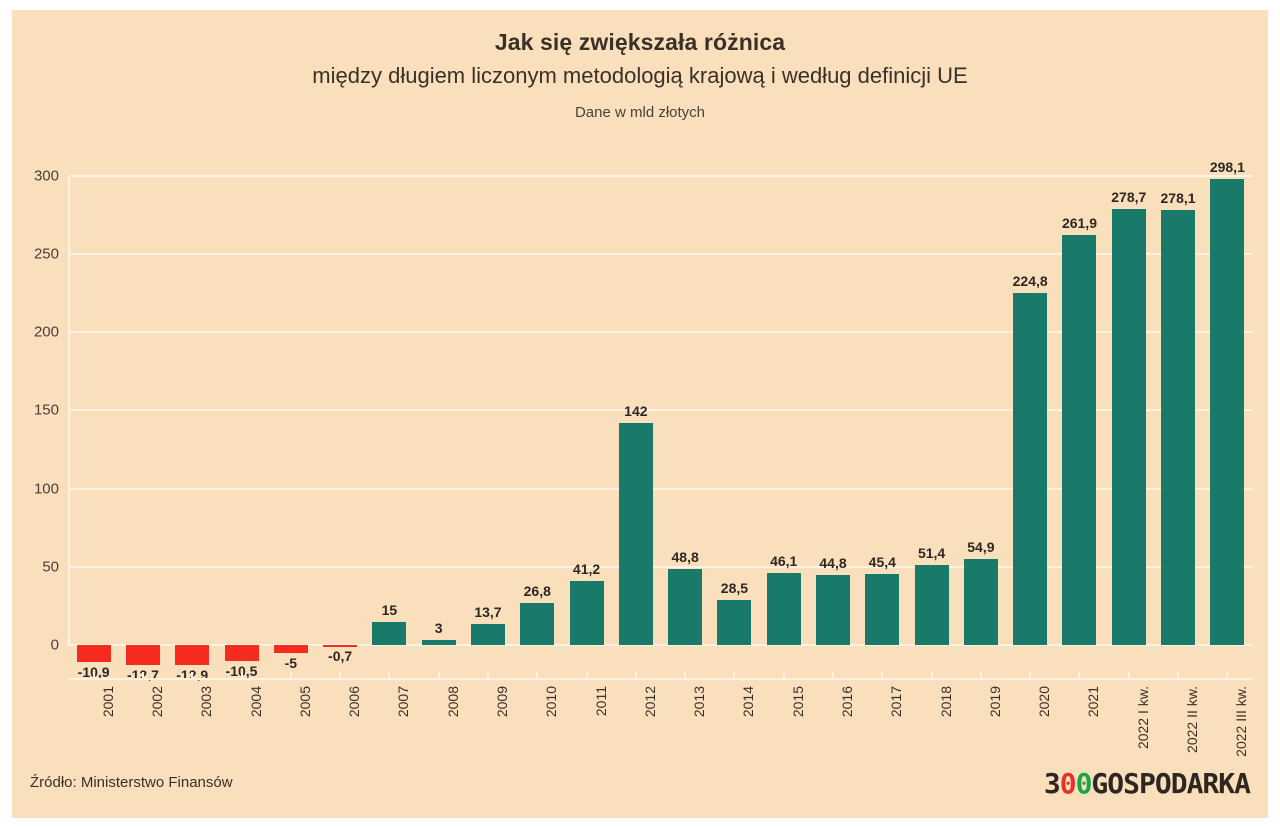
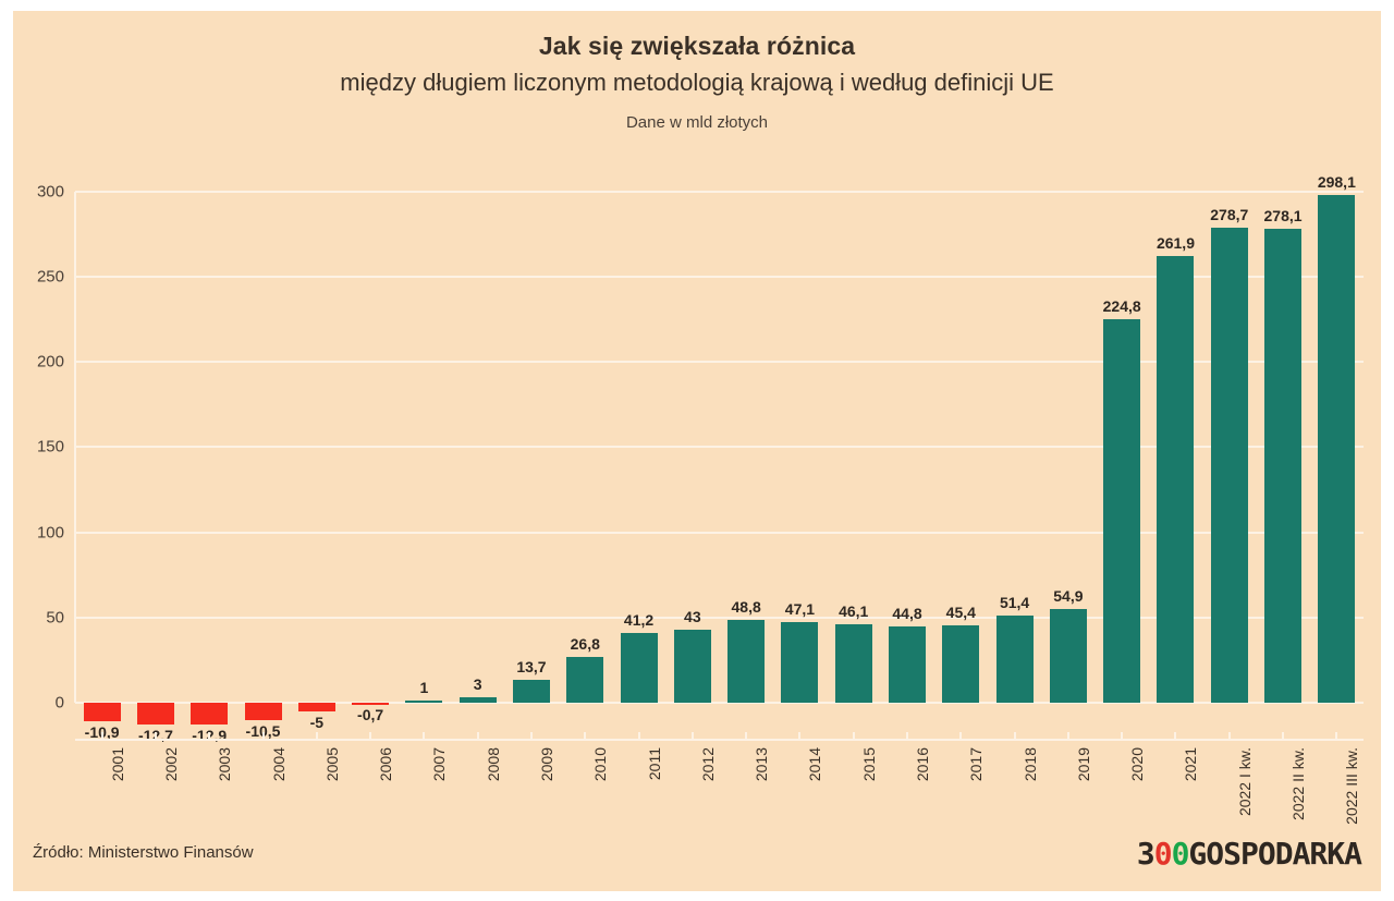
2007: 15 -> 1
2012: 142 -> 43
2014: 28,5 -> 47,1
